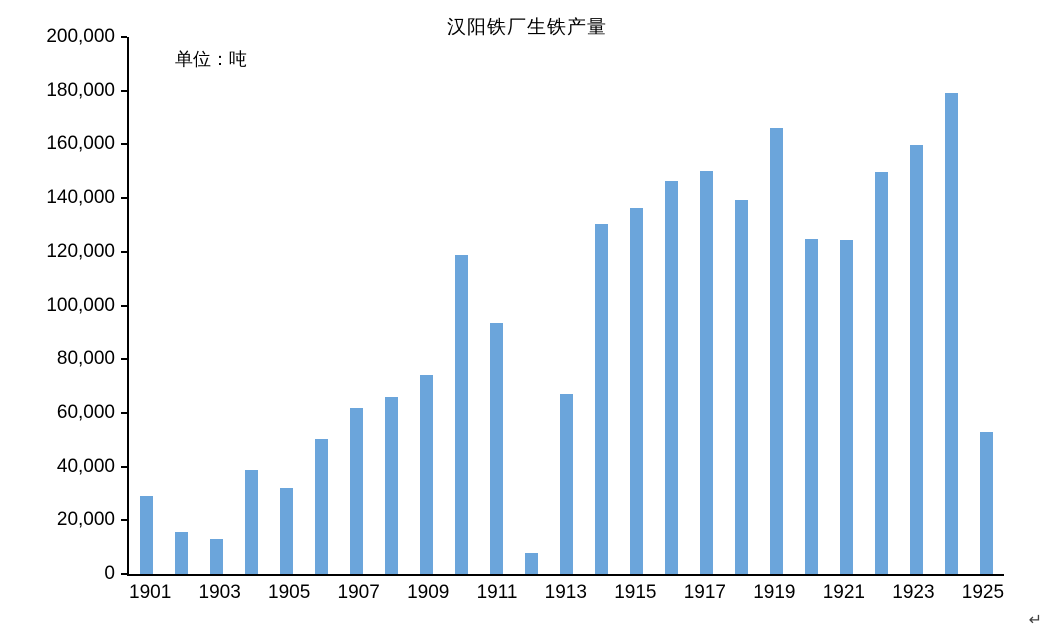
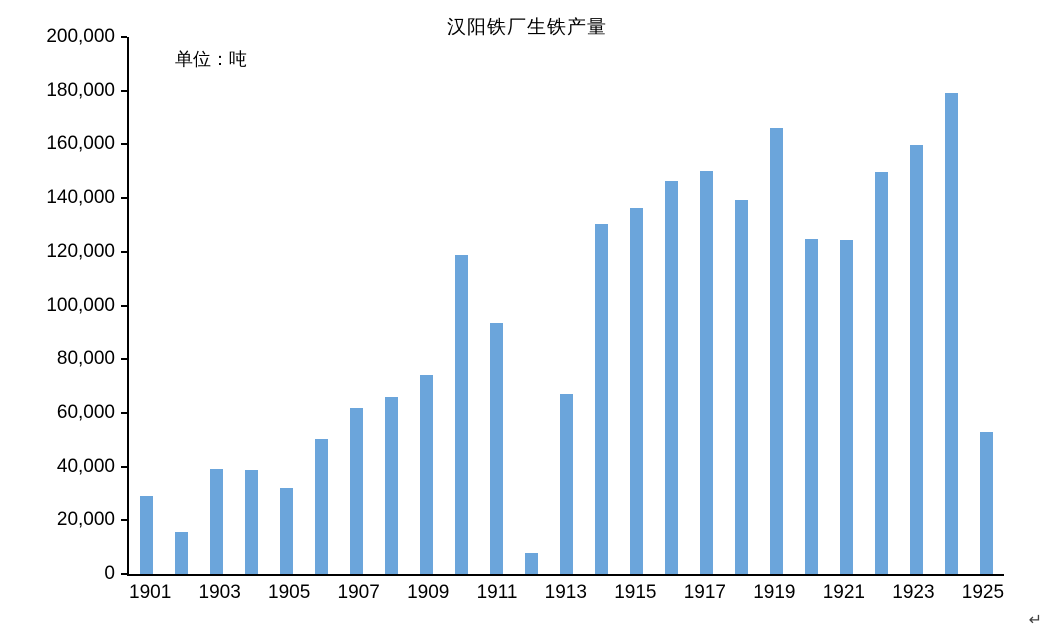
1903: 13000 -> 39000
